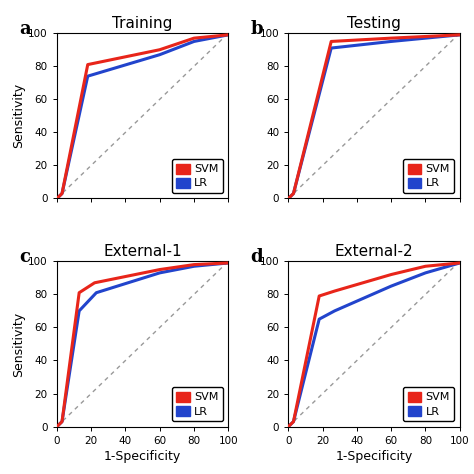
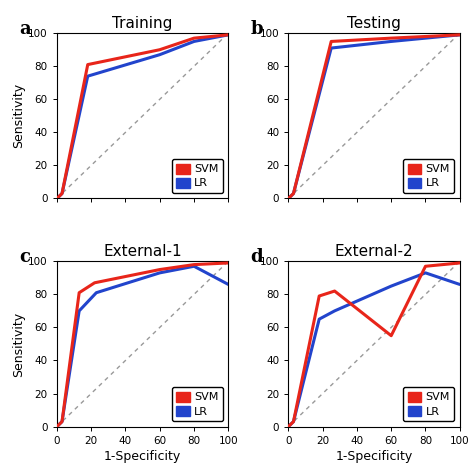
External-1/LR/100: 99 -> 86
External-2/SVM/60: 92 -> 55
External-2/LR/100: 99 -> 86
